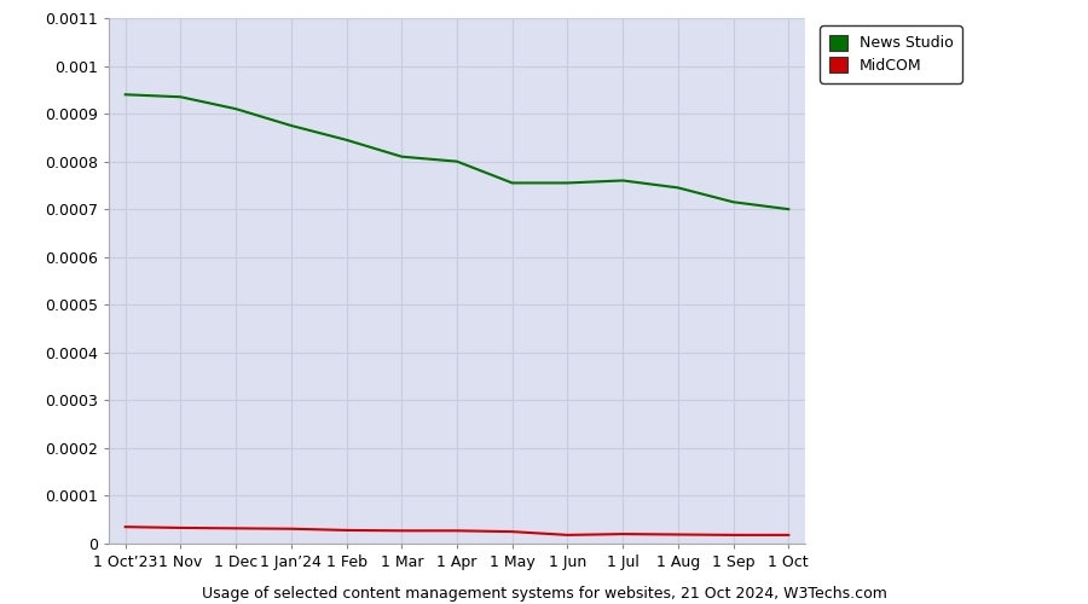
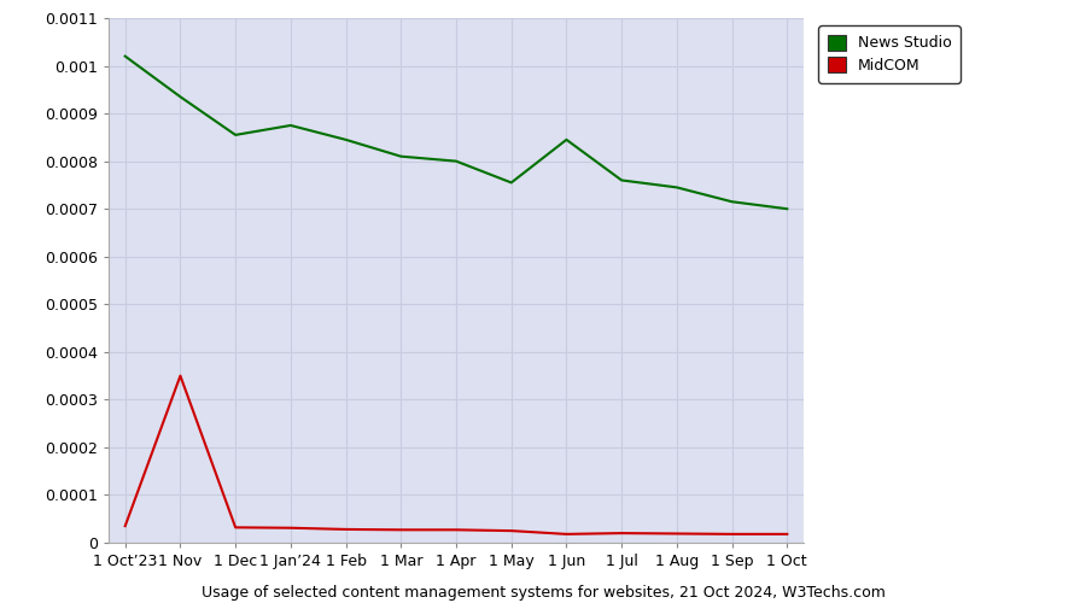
News Studio/1 Oct’23: 0.000940 -> 0.001020
MidCOM/1 Nov: 0.000033 -> 0.000350
News Studio/1 Dec: 0.000910 -> 0.000855
News Studio/1 Jun: 0.000755 -> 0.000845
